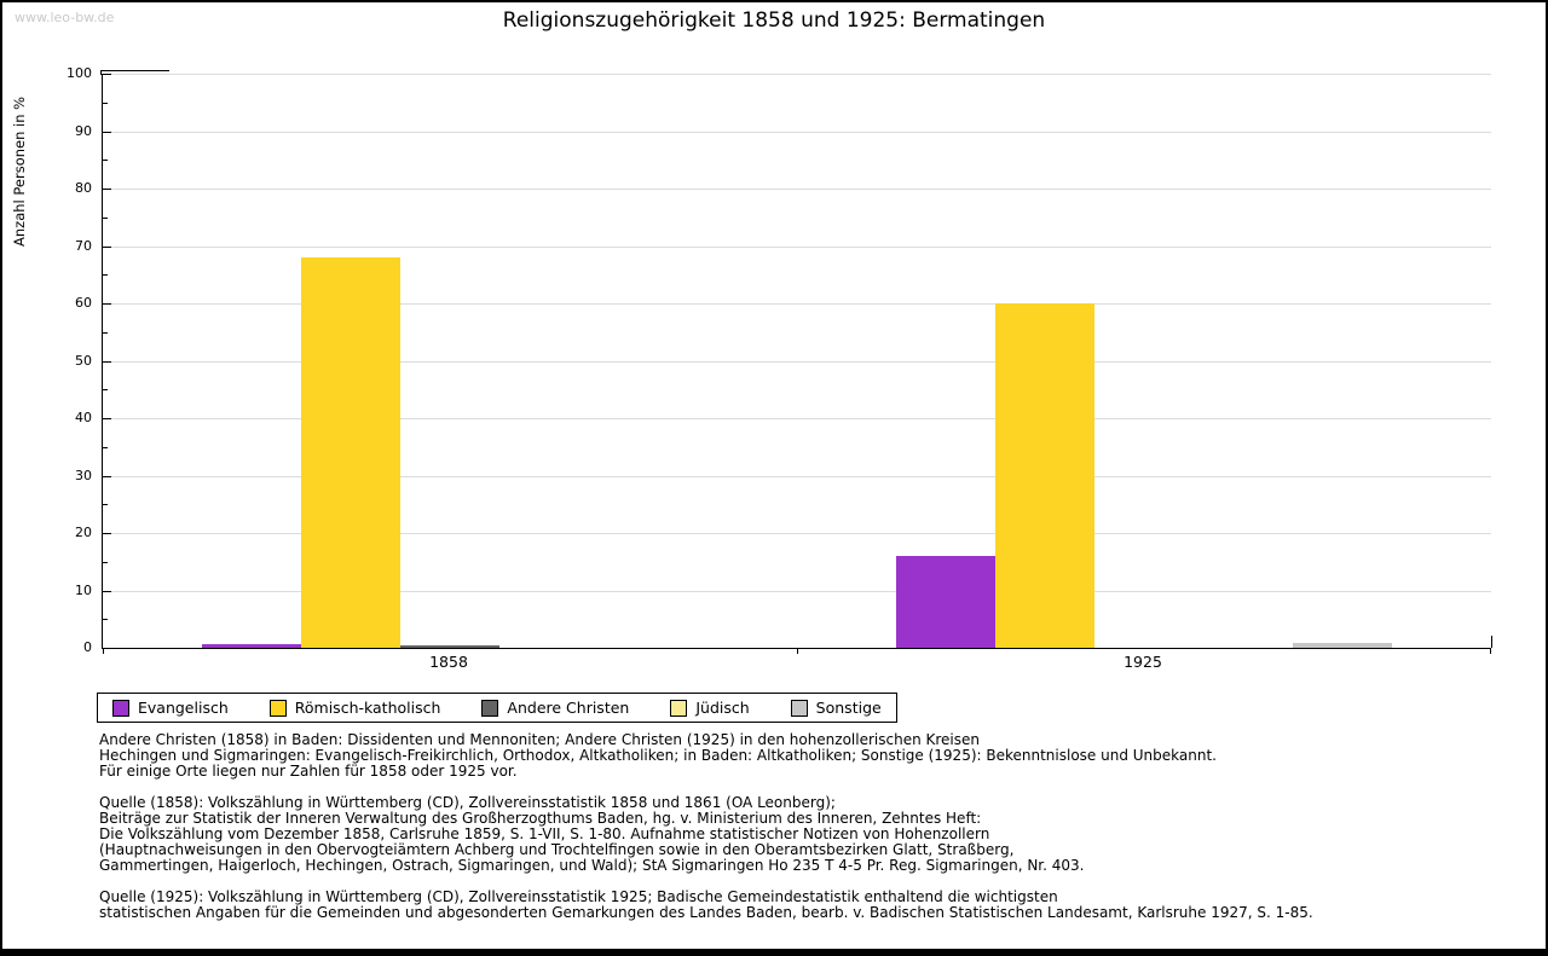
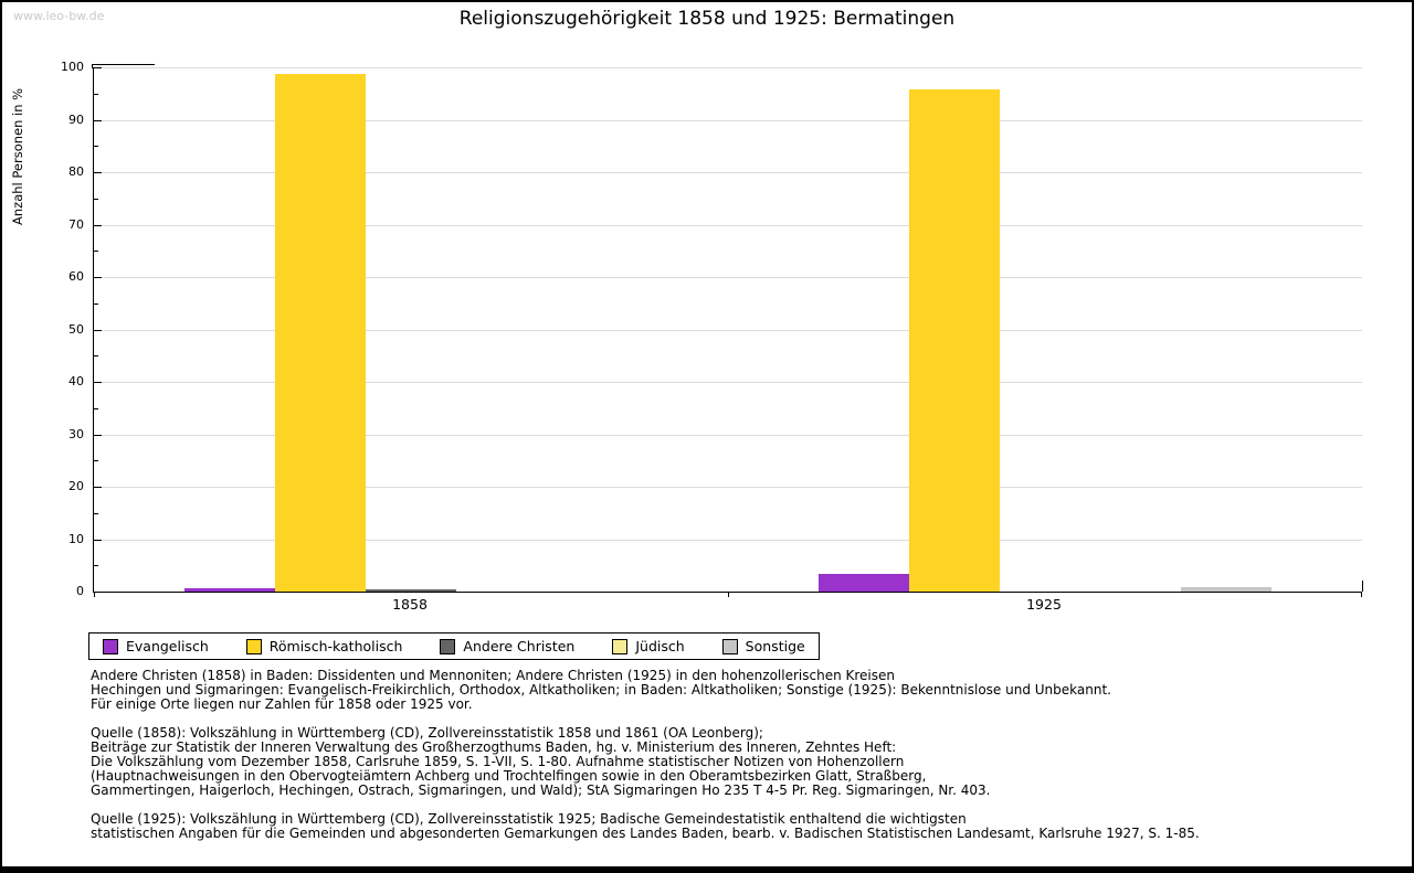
Römisch-katholisch/1858: 68 -> 99
Evangelisch/1925: 16 -> 3
Römisch-katholisch/1925: 60 -> 96
